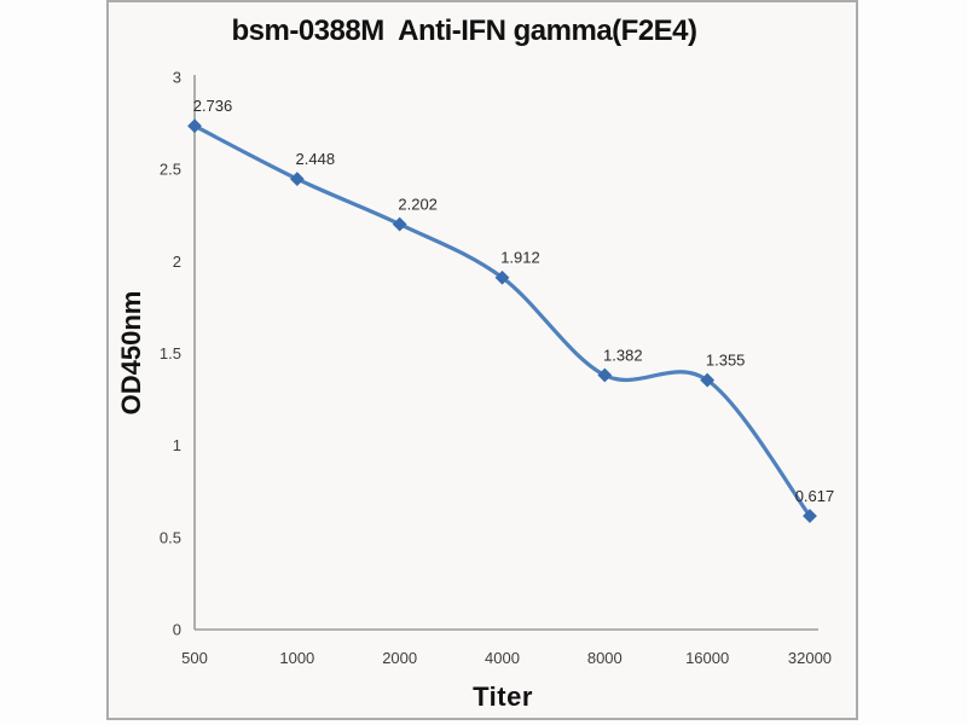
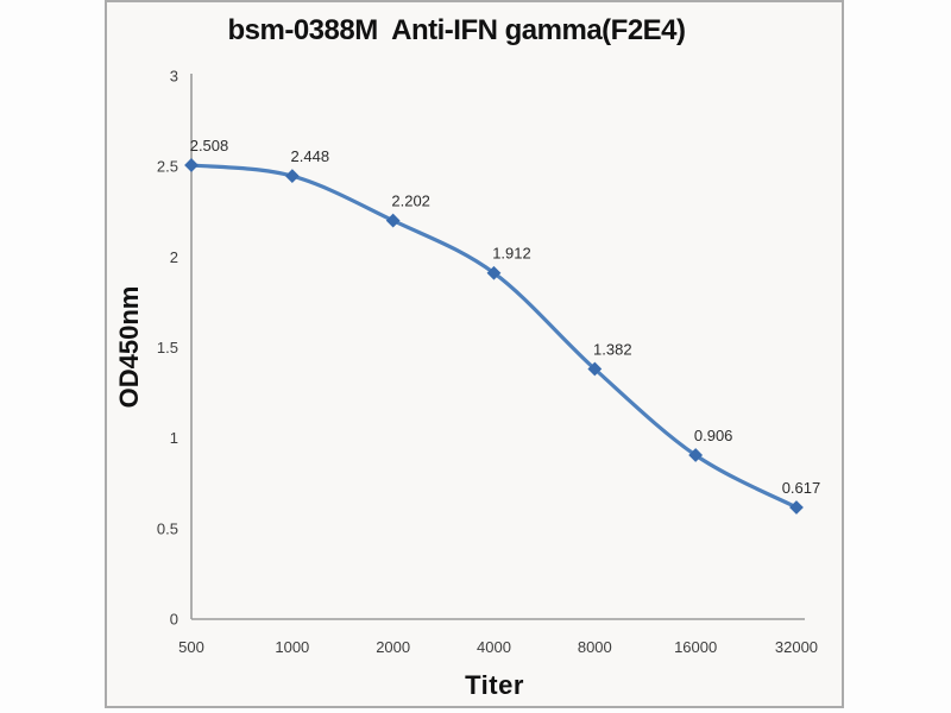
500: 2.736 -> 2.508
16000: 1.355 -> 0.906
